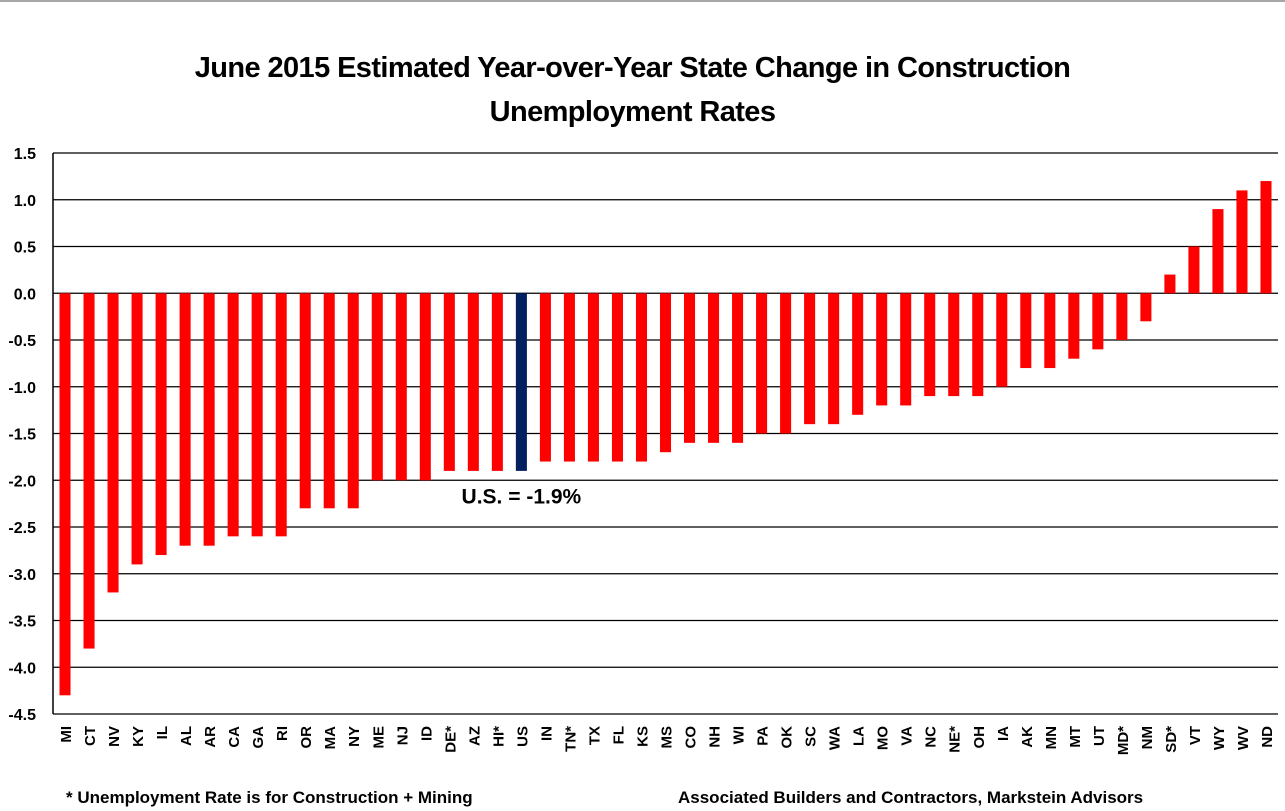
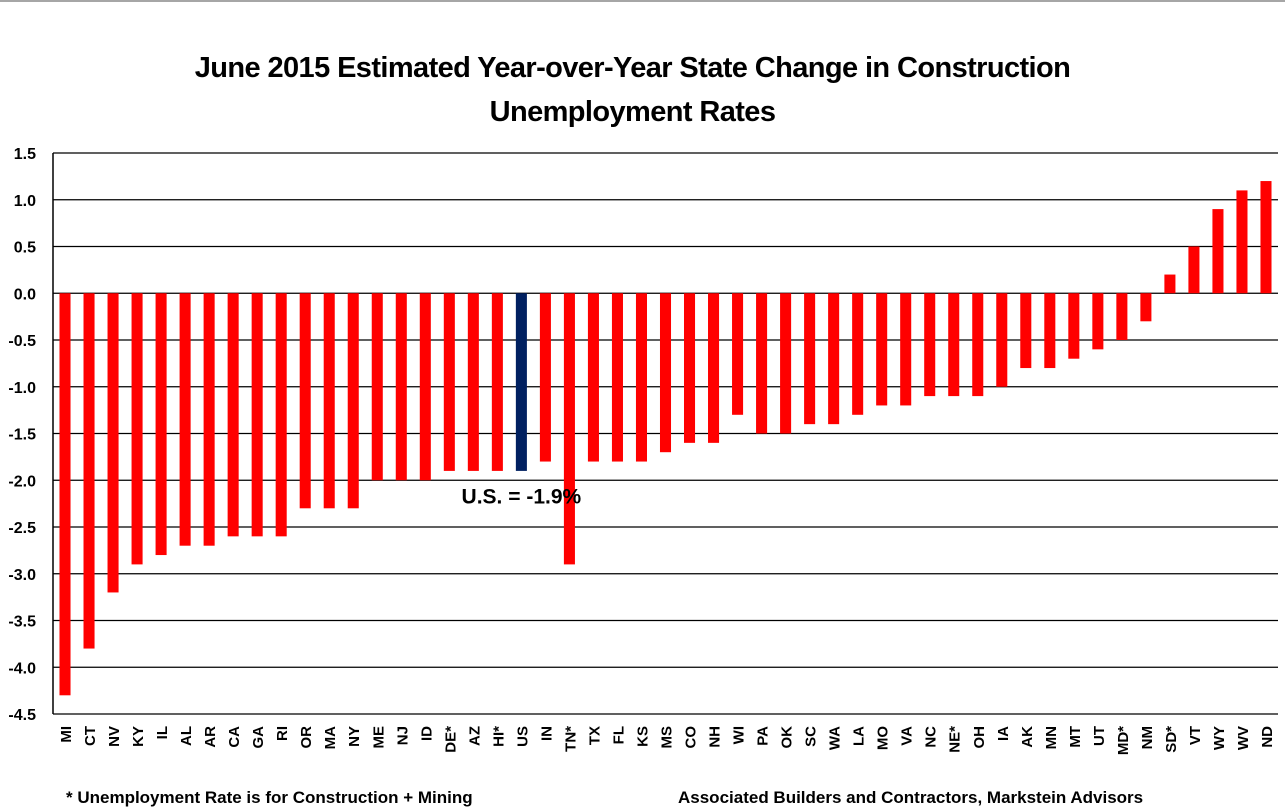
TN*: -1.8 -> -2.9
WI: -1.6 -> -1.3
